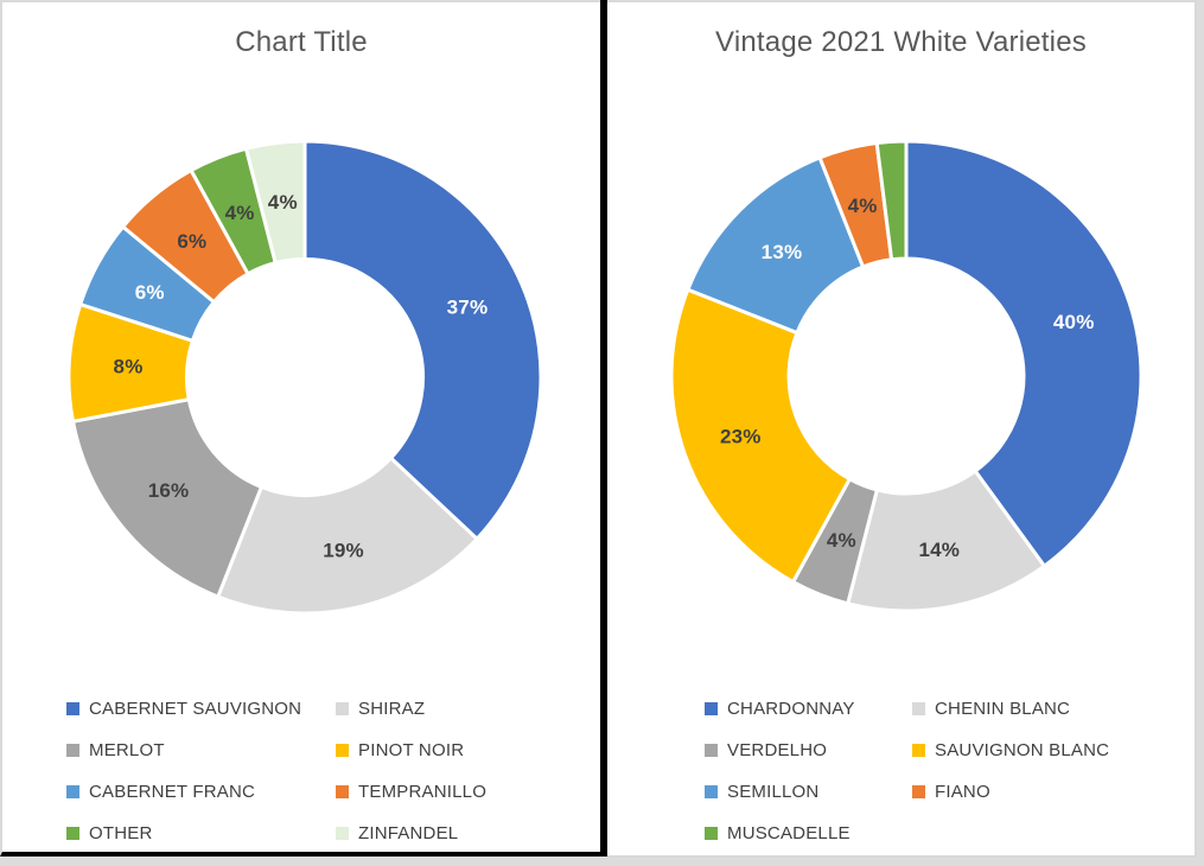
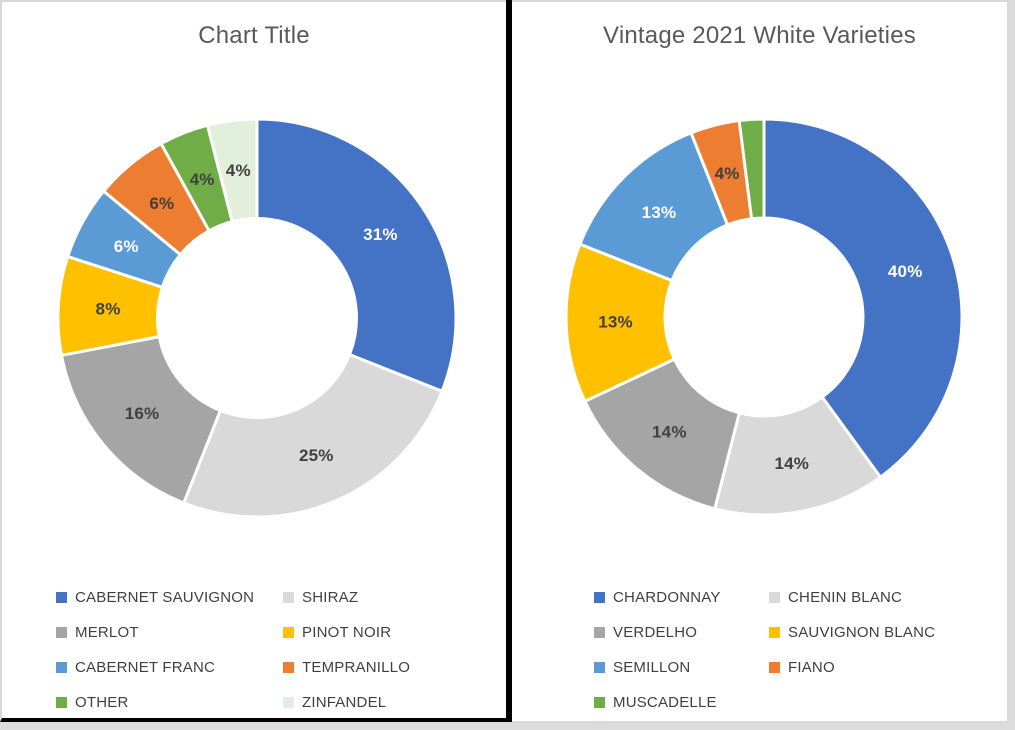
Chart Title/CABERNET SAUVIGNON: 37% -> 31%
Chart Title/SHIRAZ: 19% -> 25%
Vintage 2021 White Varieties/VERDELHO: 4% -> 14%
Vintage 2021 White Varieties/SAUVIGNON BLANC: 23% -> 13%
